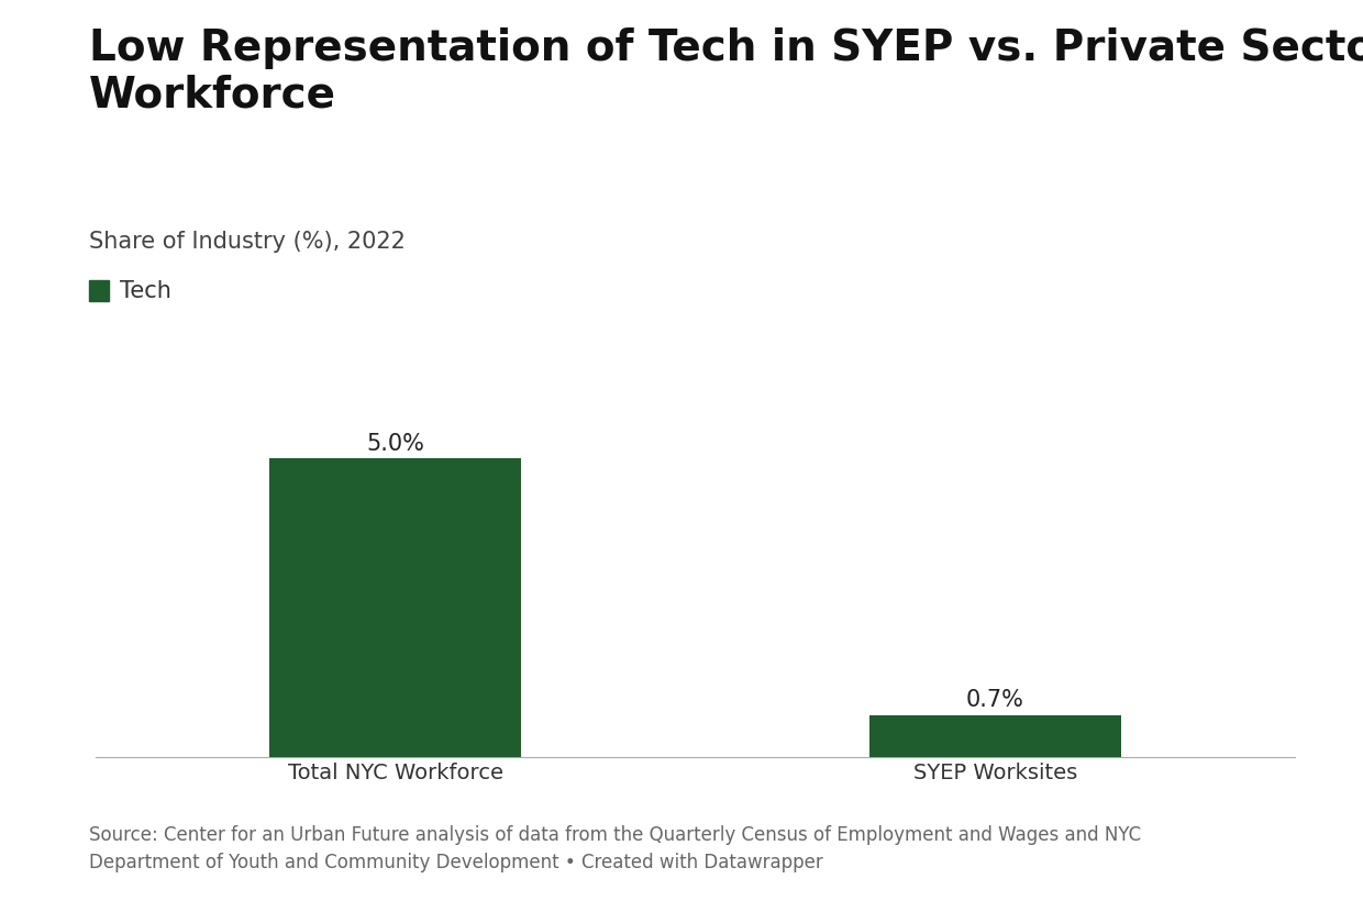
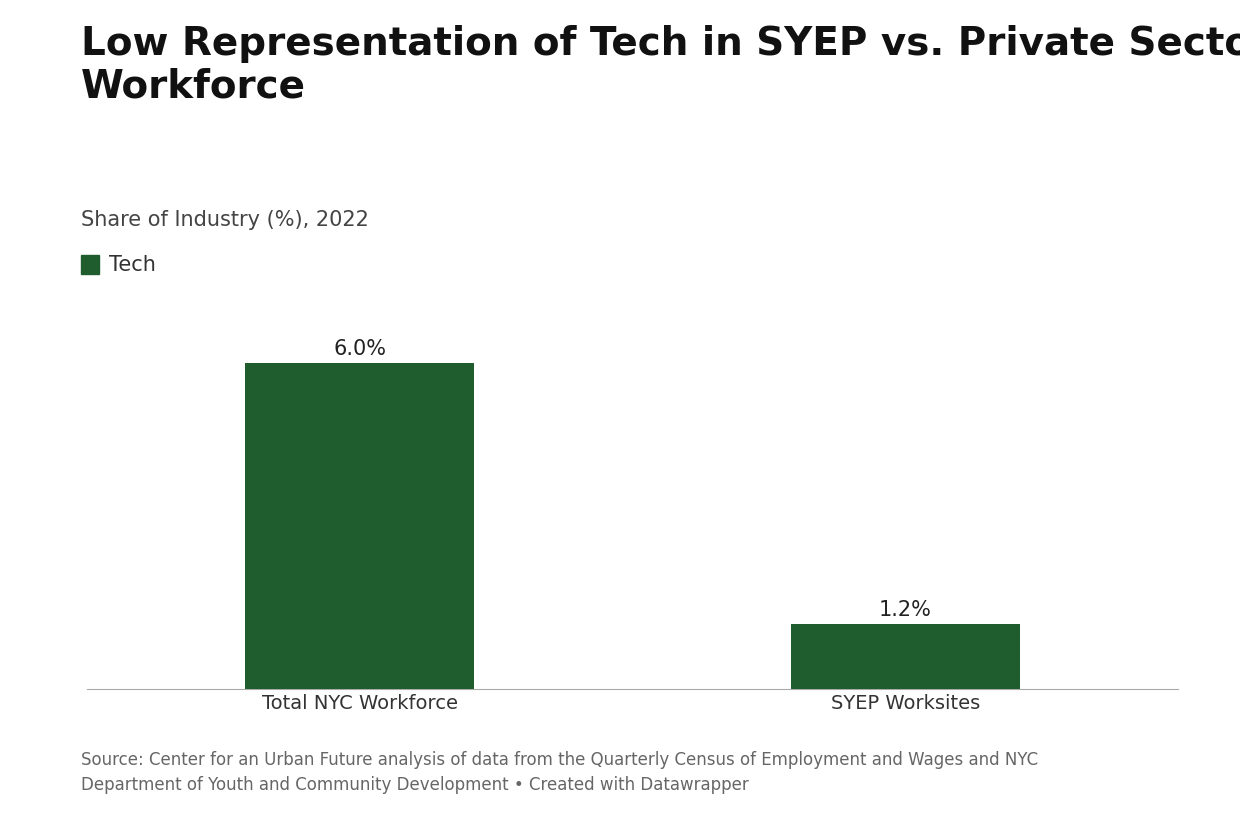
Total NYC Workforce: 5.0% -> 6.0%
SYEP Worksites: 0.7% -> 1.2%
